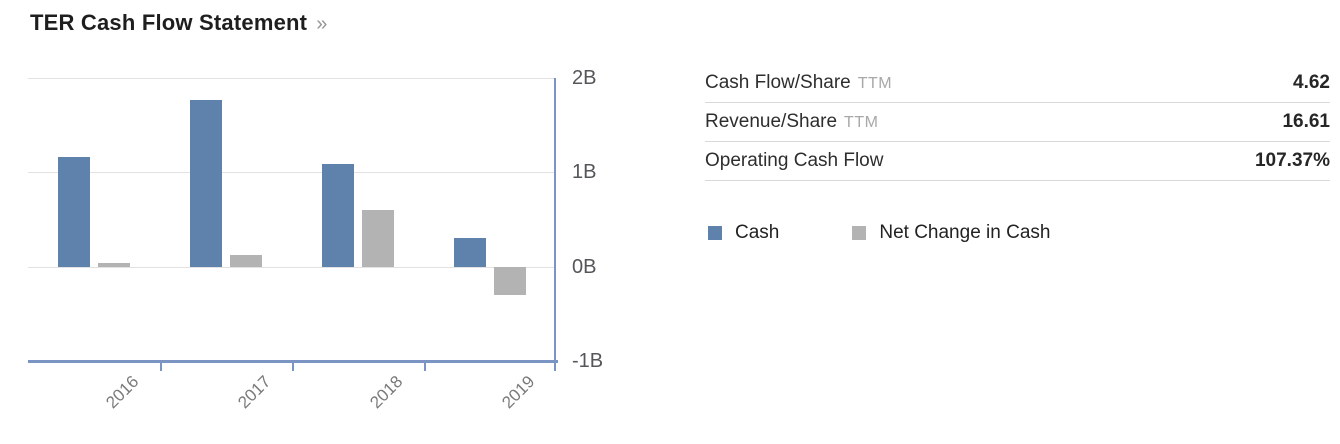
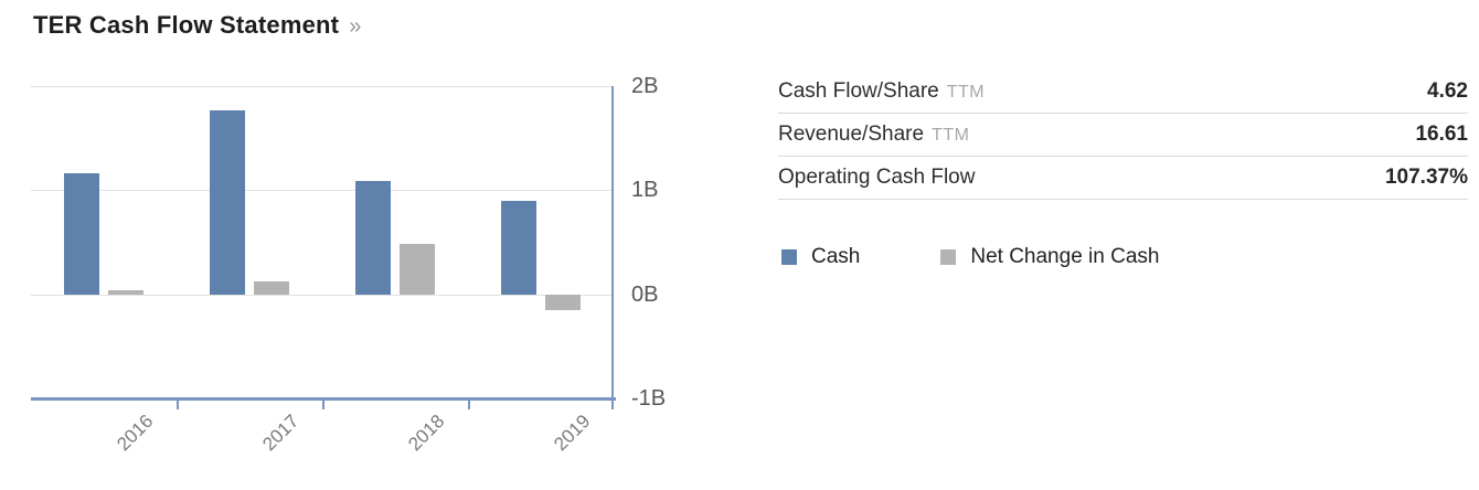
Net Change in Cash/2018: 0.6B -> 0.5B
Cash/2019: 0.3B -> 0.9B
Net Change in Cash/2019: -0.3B -> -0.1B
